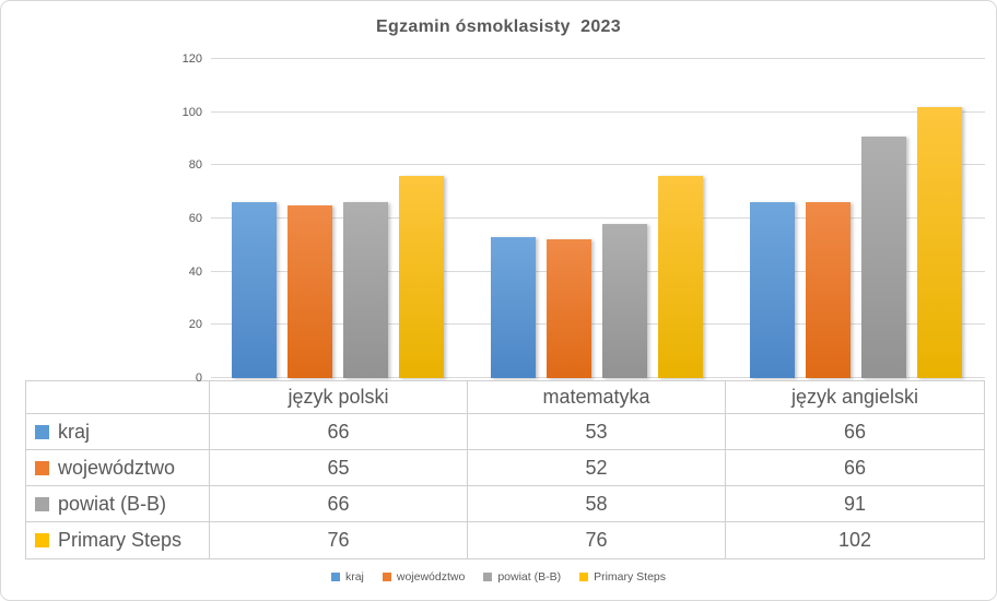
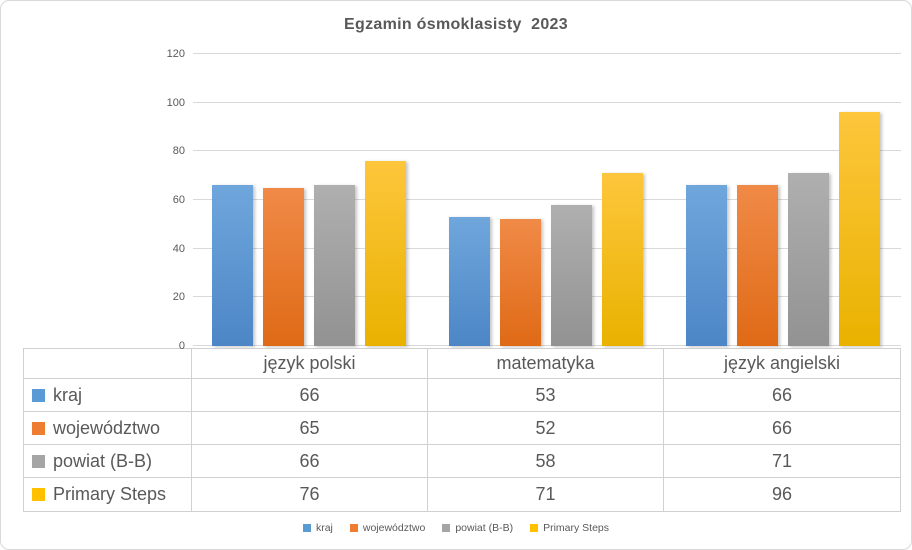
Primary Steps/matematyka: 76 -> 71
powiat (B-B)/język angielski: 91 -> 71
Primary Steps/język angielski: 102 -> 96
